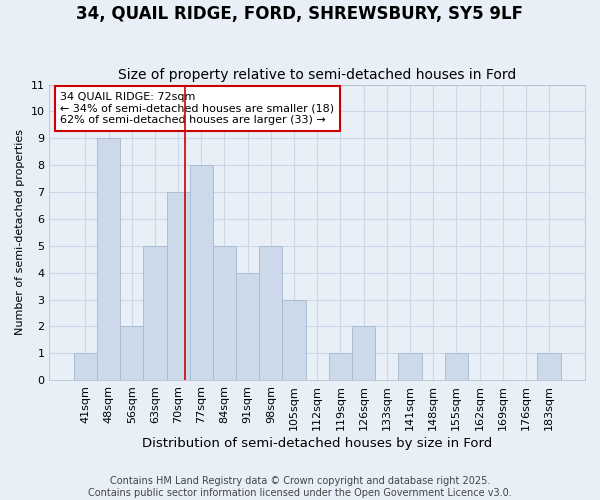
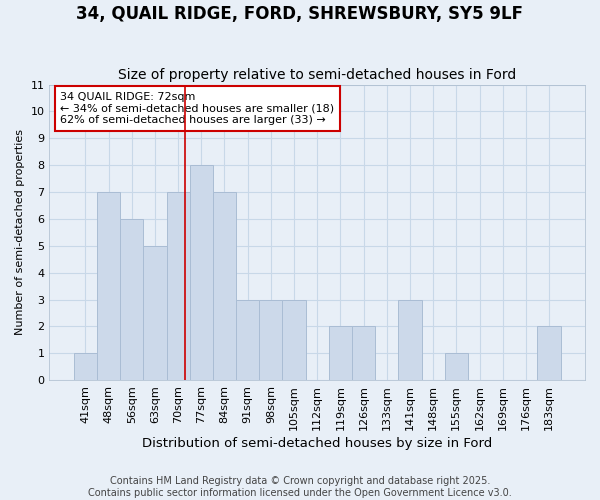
48sqm: 9 -> 7
56sqm: 2 -> 6
84sqm: 5 -> 7
91sqm: 4 -> 3
98sqm: 5 -> 3
119sqm: 1 -> 2
141sqm: 1 -> 3
183sqm: 1 -> 2
